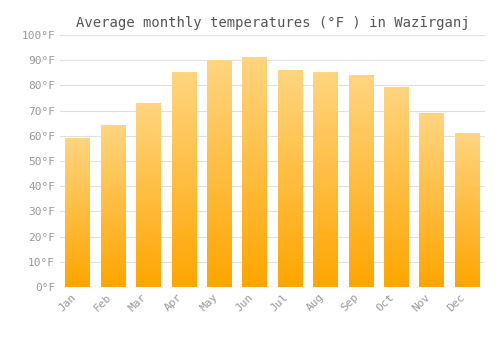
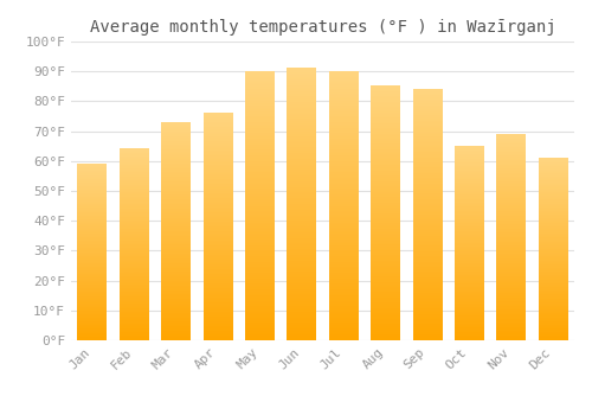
Apr: 85°F -> 76°F
Jul: 86°F -> 90°F
Oct: 79°F -> 65°F
